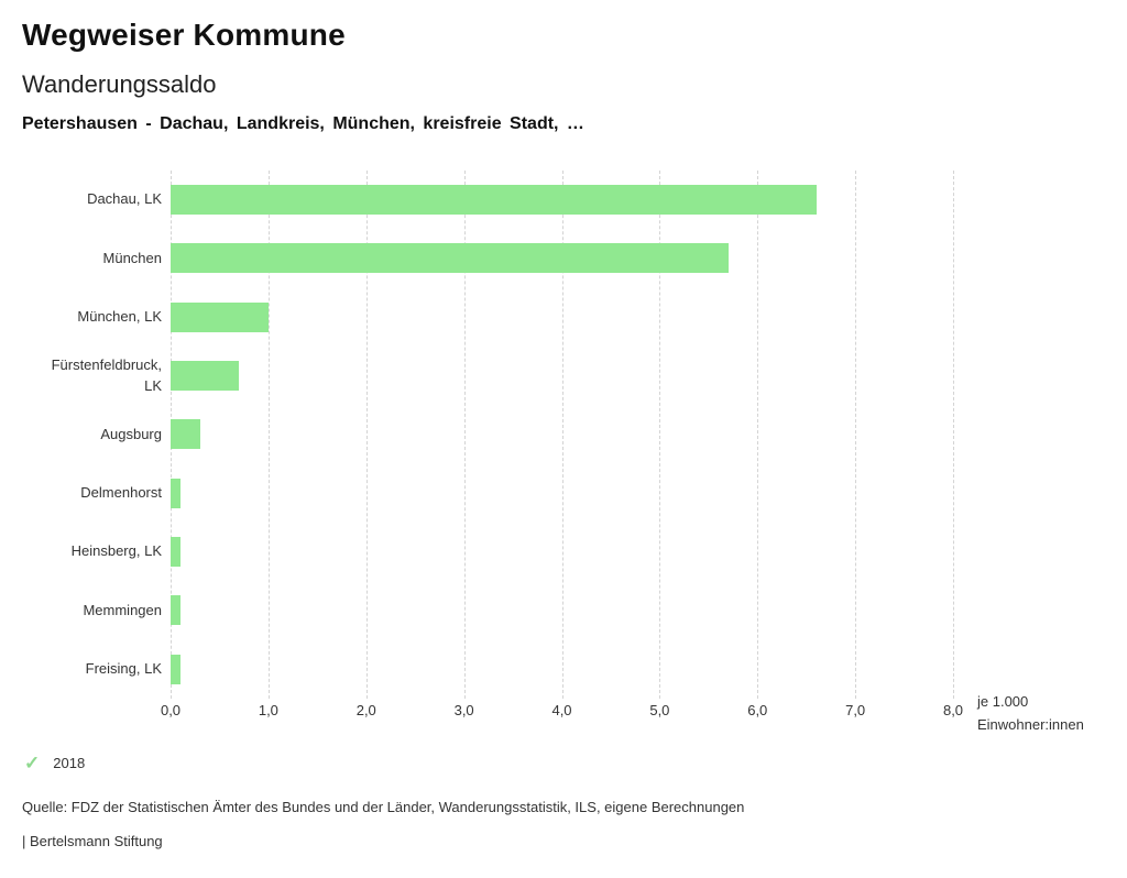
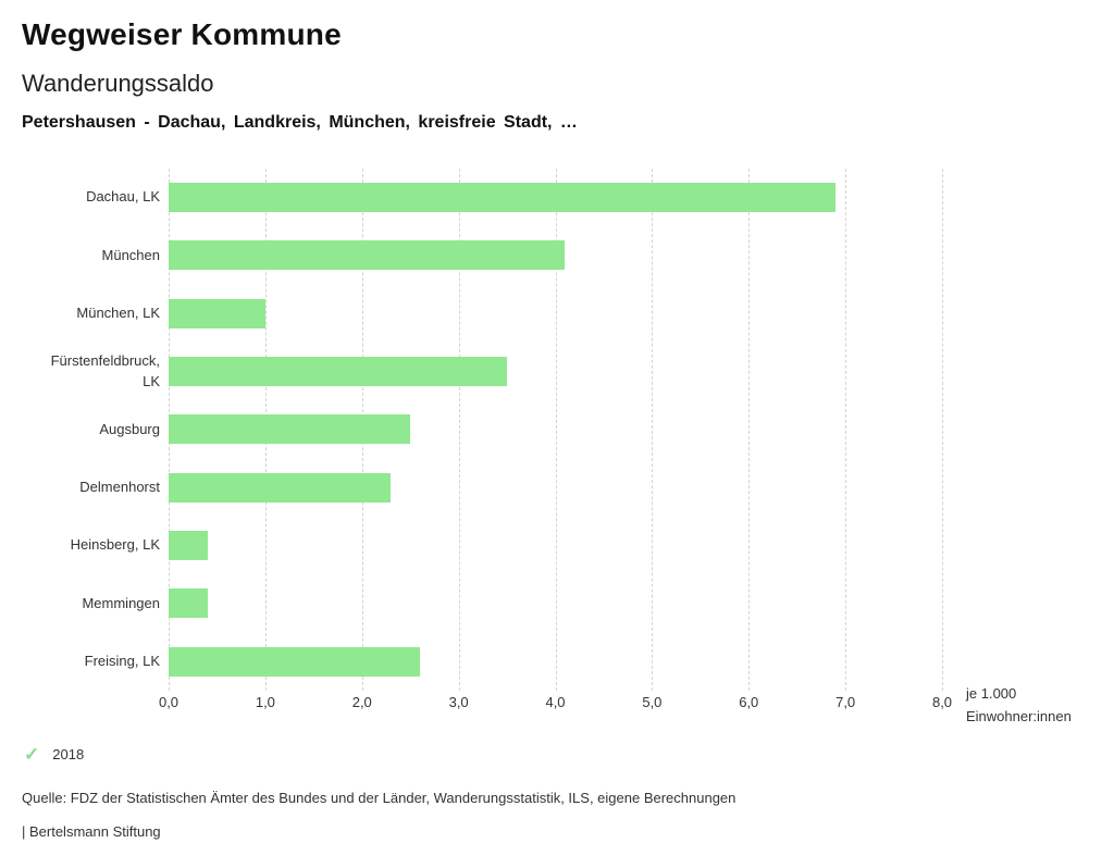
Dachau, LK: 6,6 -> 6,9
München: 5,7 -> 4,1
Fürstenfeldbruck, LK: 0,7 -> 3,5
Augsburg: 0,3 -> 2,5
Delmenhorst: 0,1 -> 2,3
Heinsberg, LK: 0,1 -> 0,4
Memmingen: 0,1 -> 0,4
Freising, LK: 0,1 -> 2,6
